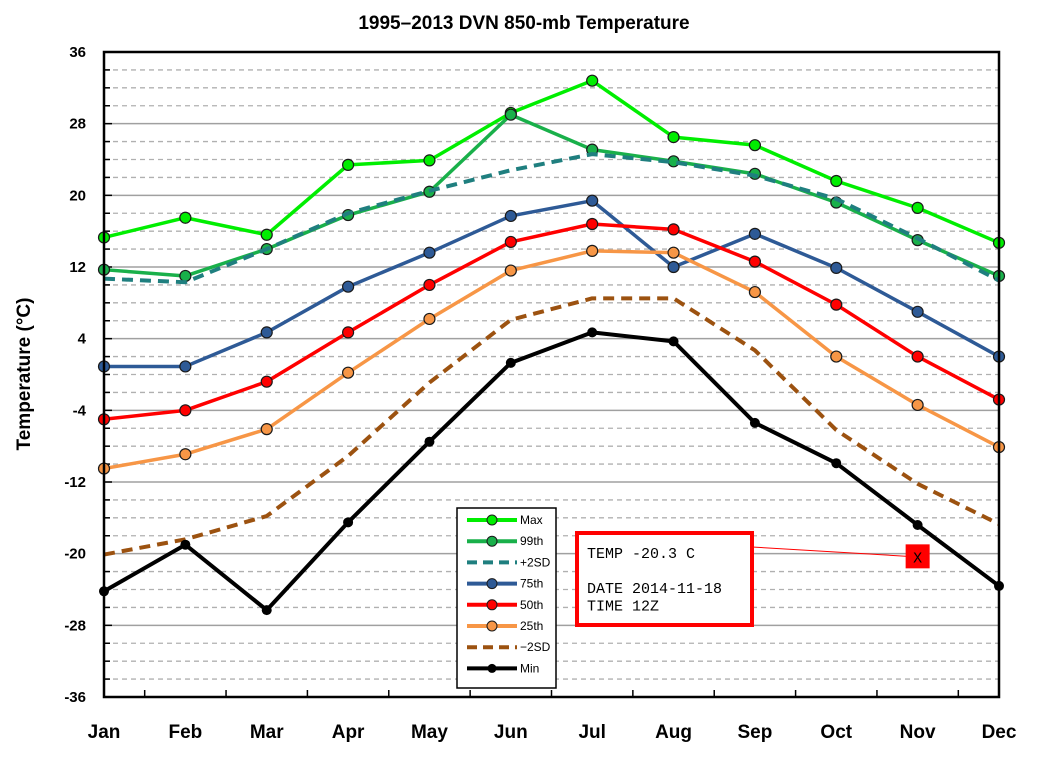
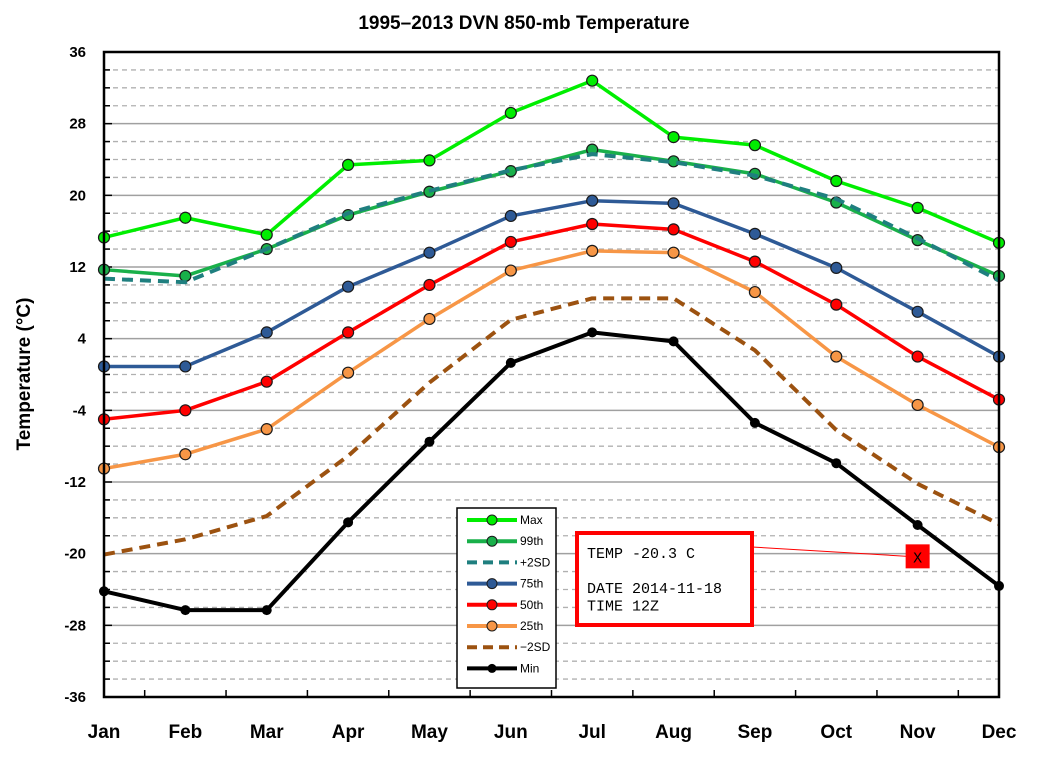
Min/Feb: -19 -> -26
99th/Jun: 29 -> 23
75th/Aug: 12 -> 19
